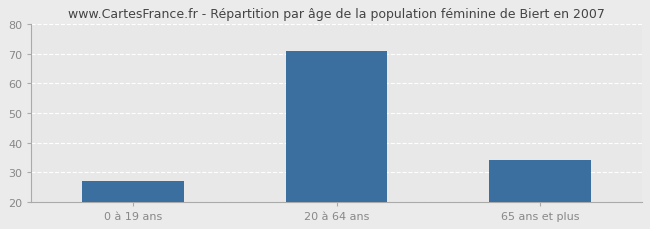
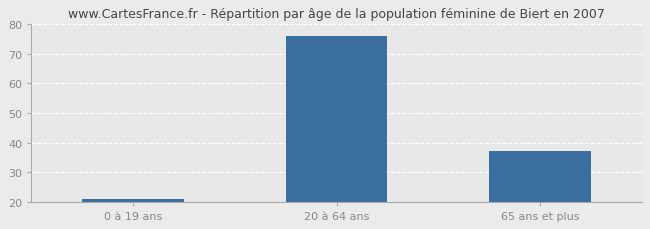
0 à 19 ans: 27 -> 21
20 à 64 ans: 71 -> 76
65 ans et plus: 34 -> 37
